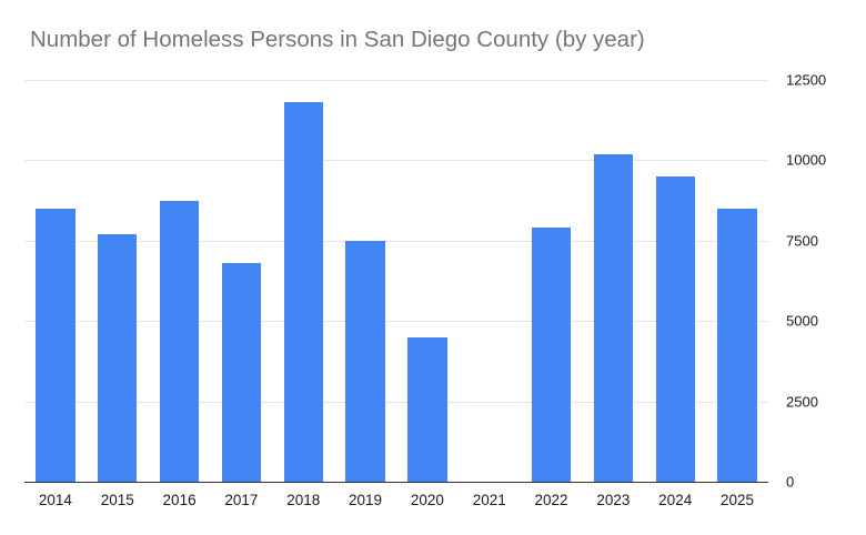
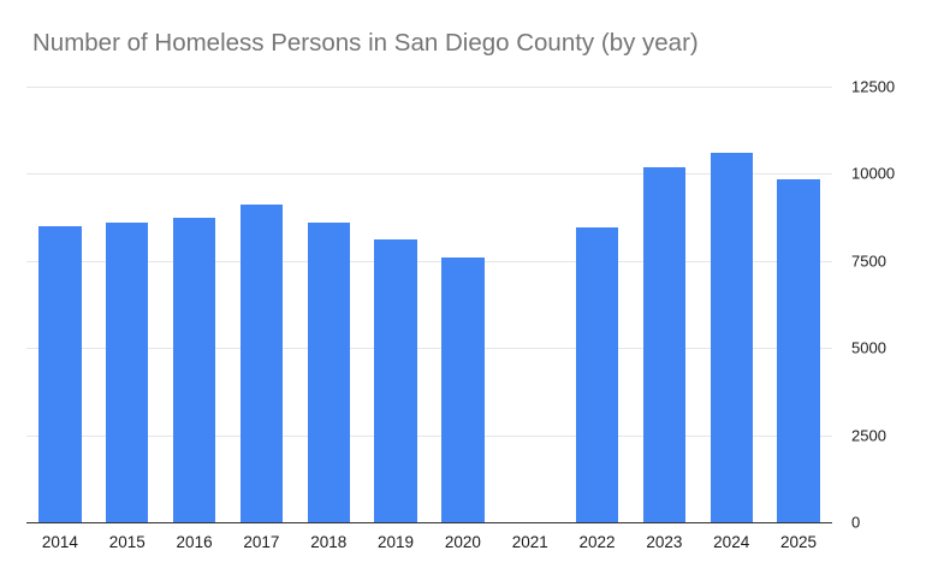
2015: 7700 -> 8600
2017: 6800 -> 9100
2018: 11800 -> 8600
2019: 7500 -> 8100
2020: 4500 -> 7600
2022: 7900 -> 8400
2024: 9500 -> 10600
2025: 8500 -> 9800
